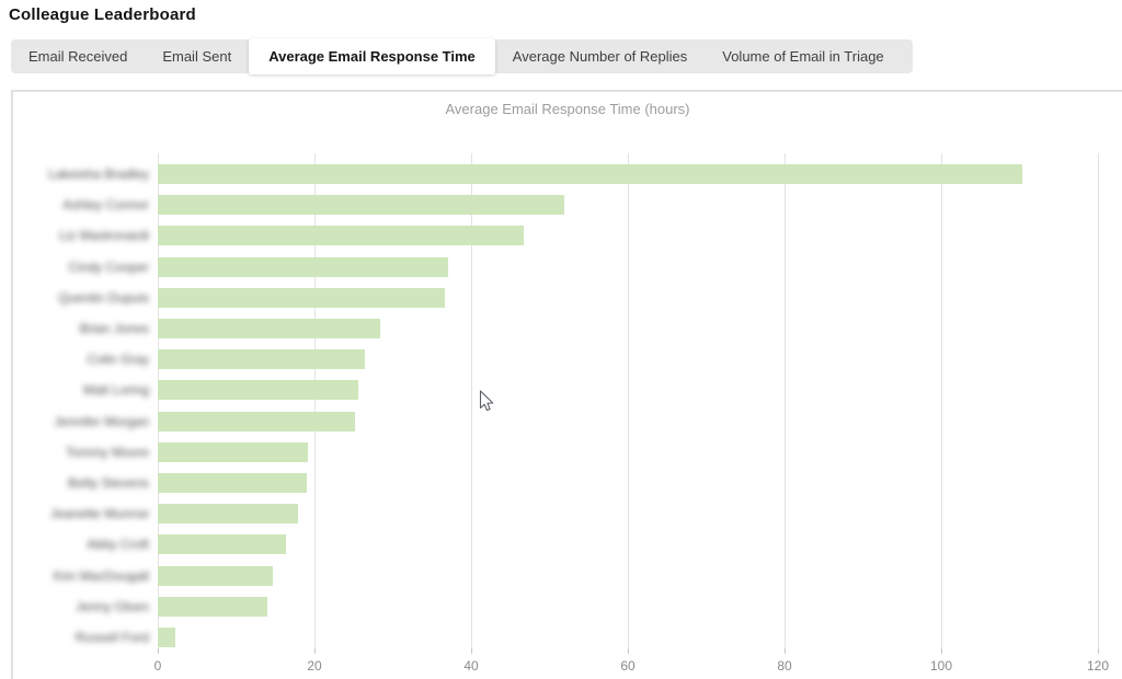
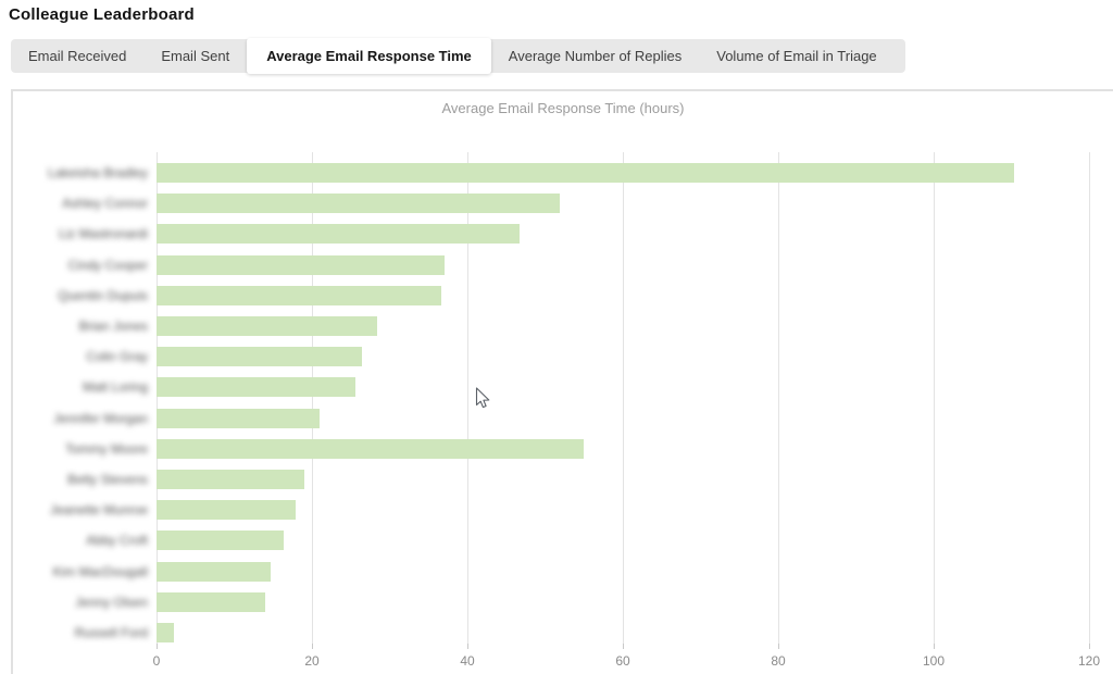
Jennifer Morgan: 25 -> 21
Tommy Moore: 19 -> 55
